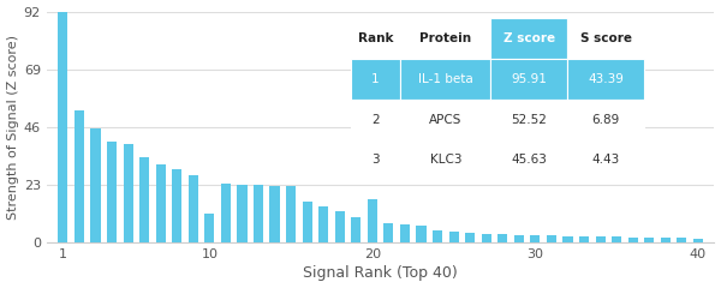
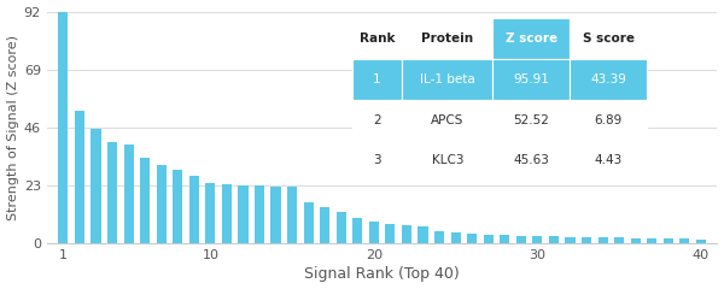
10: 11.5 -> 24.0
20: 17.5 -> 9.0
